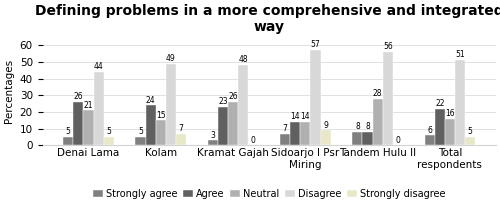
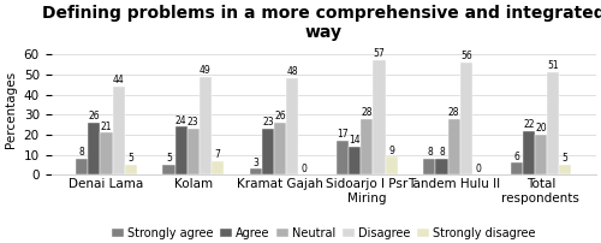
Strongly agree/Denai Lama: 5 -> 8
Neutral/Kolam: 15 -> 23
Strongly agree/Sidoarjo I Psr Miring: 7 -> 17
Neutral/Sidoarjo I Psr Miring: 14 -> 28
Neutral/Total respondents: 16 -> 20
